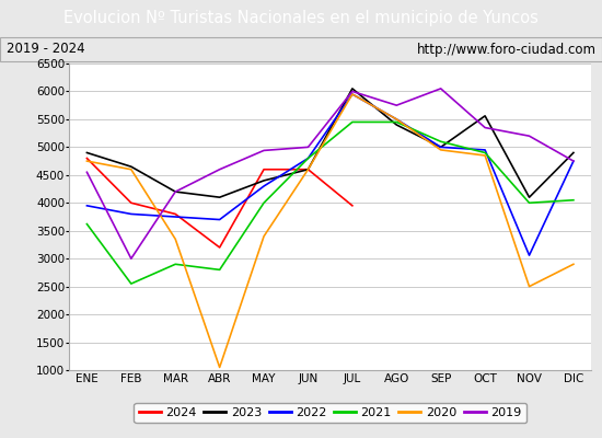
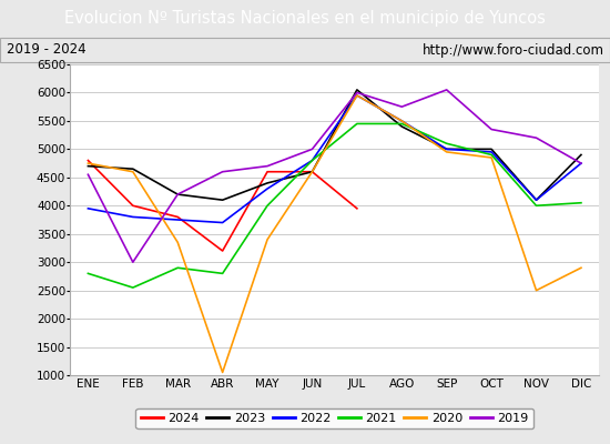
2023/ENE: 4900 -> 4700
2021/ENE: 3620 -> 2800
2019/MAY: 4940 -> 4700
2023/OCT: 5560 -> 5000
2022/NOV: 3060 -> 4100
